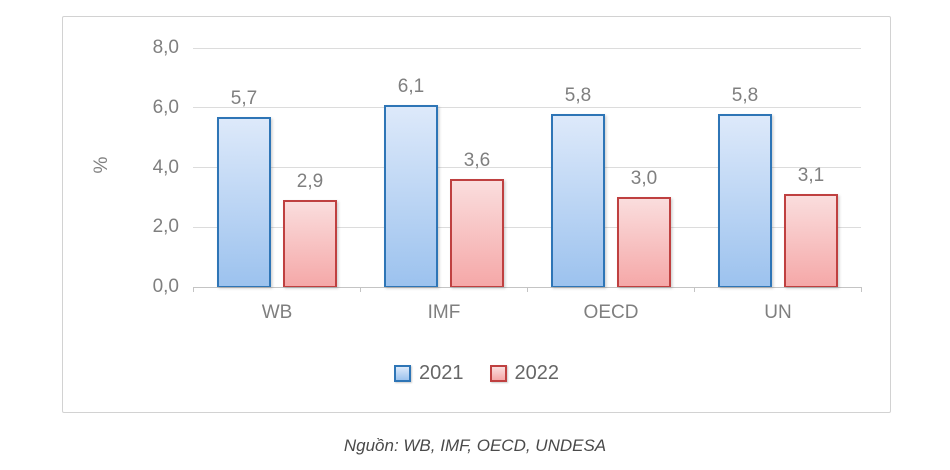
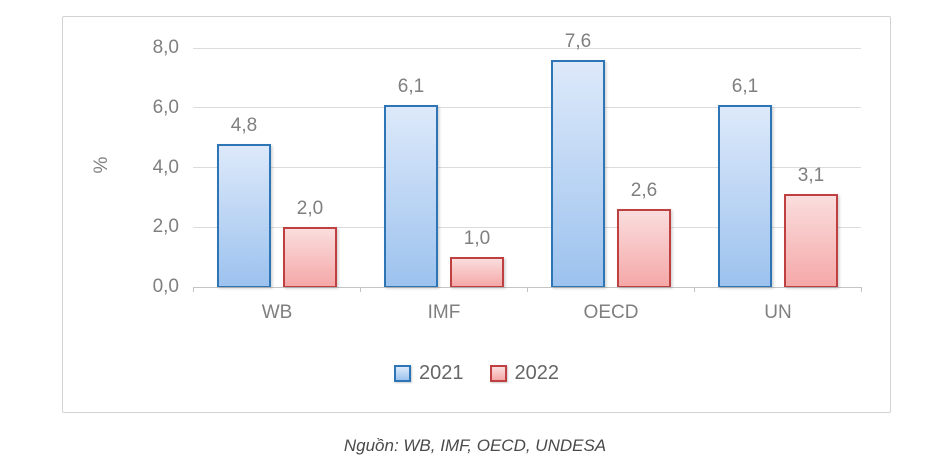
2021/WB: 5,7 -> 4,8
2022/WB: 2,9 -> 2,0
2022/IMF: 3,6 -> 1,0
2021/OECD: 5,8 -> 7,6
2022/OECD: 3,0 -> 2,6
2021/UN: 5,8 -> 6,1
